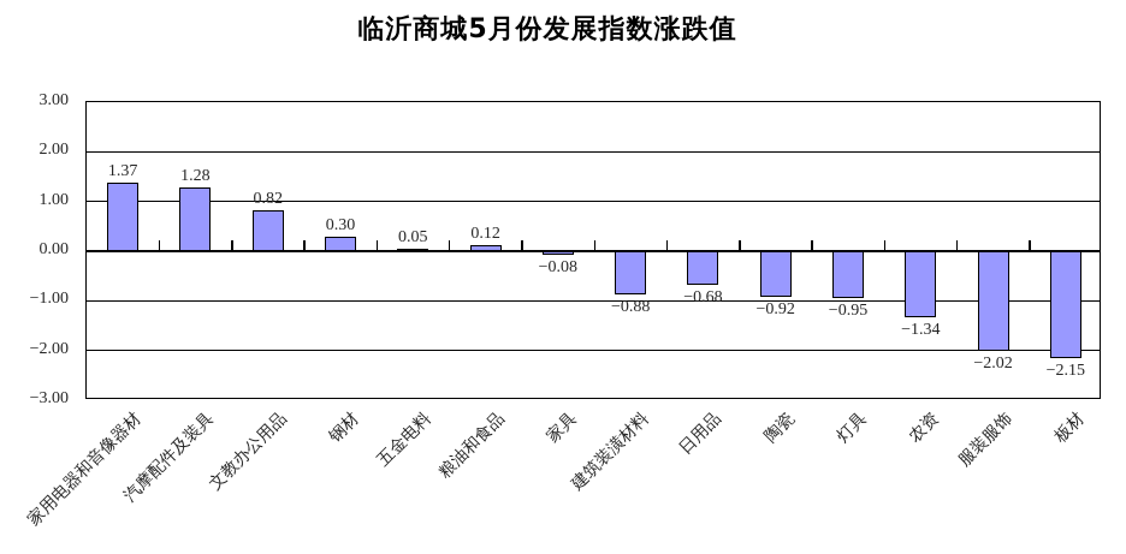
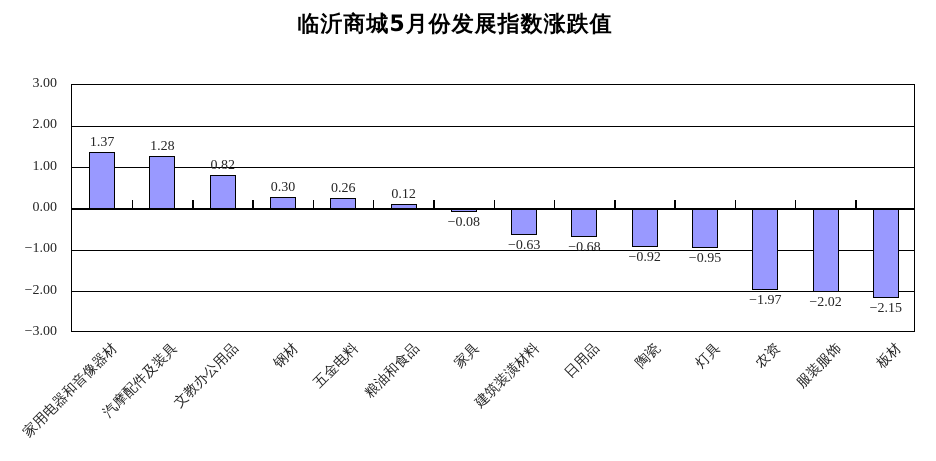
五金电料: 0.05 -> 0.26
建筑装潢材料: −0.88 -> −0.63
农资: −1.34 -> −1.97
